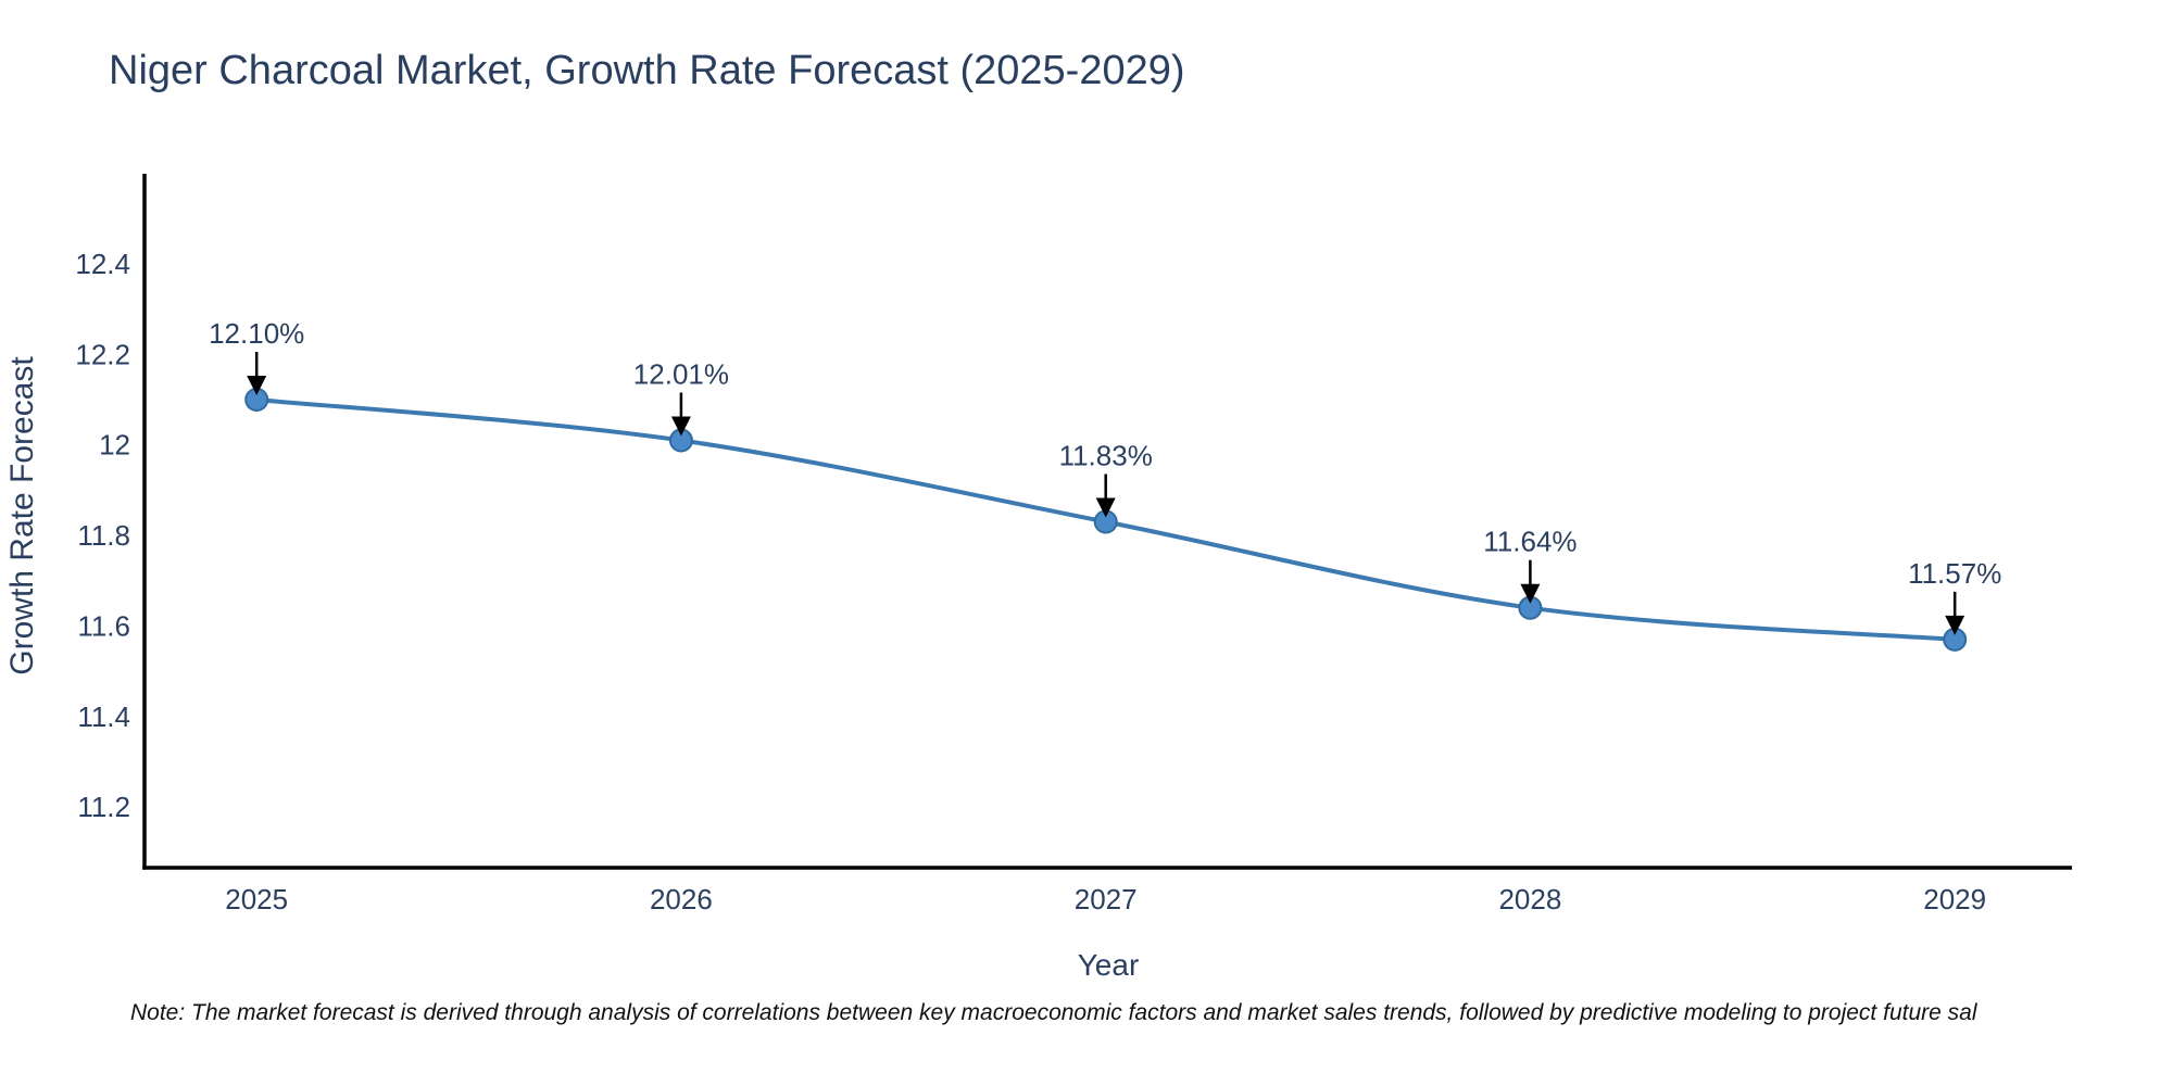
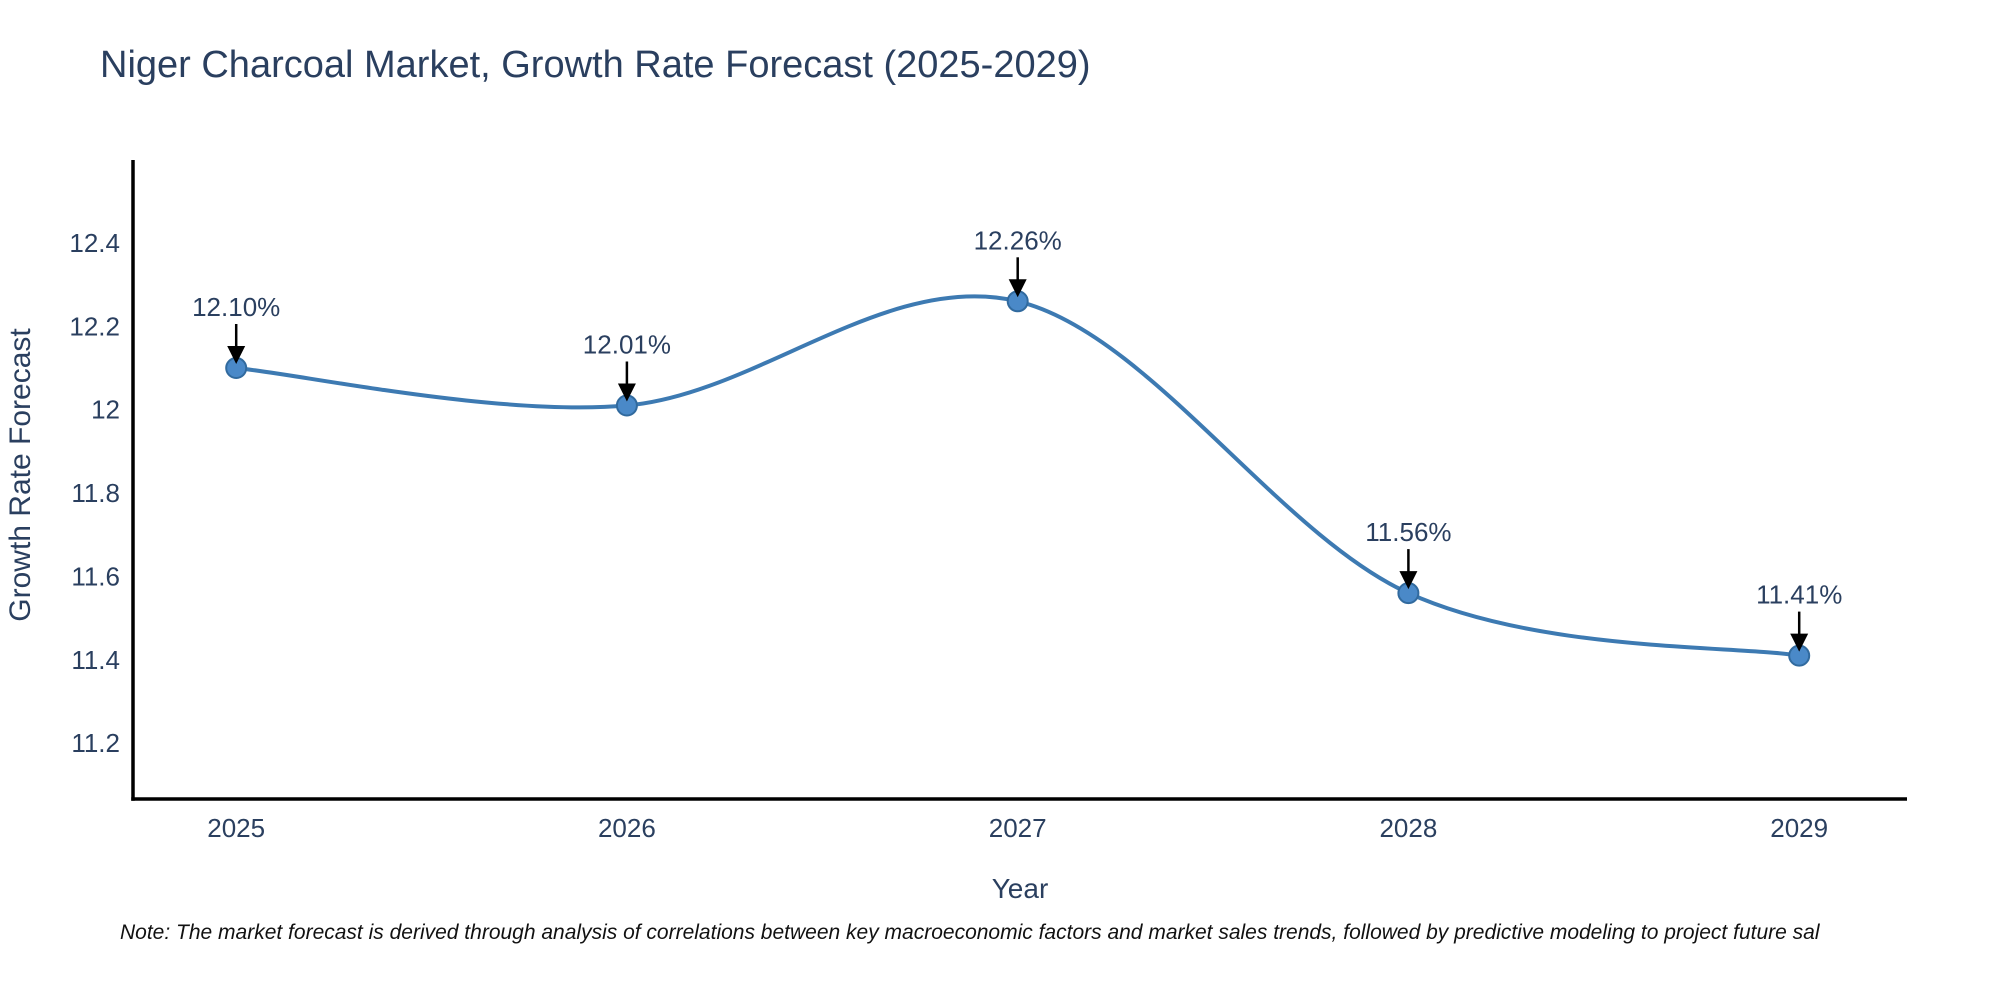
2027: 11.83% -> 12.26%
2028: 11.64% -> 11.56%
2029: 11.57% -> 11.41%
